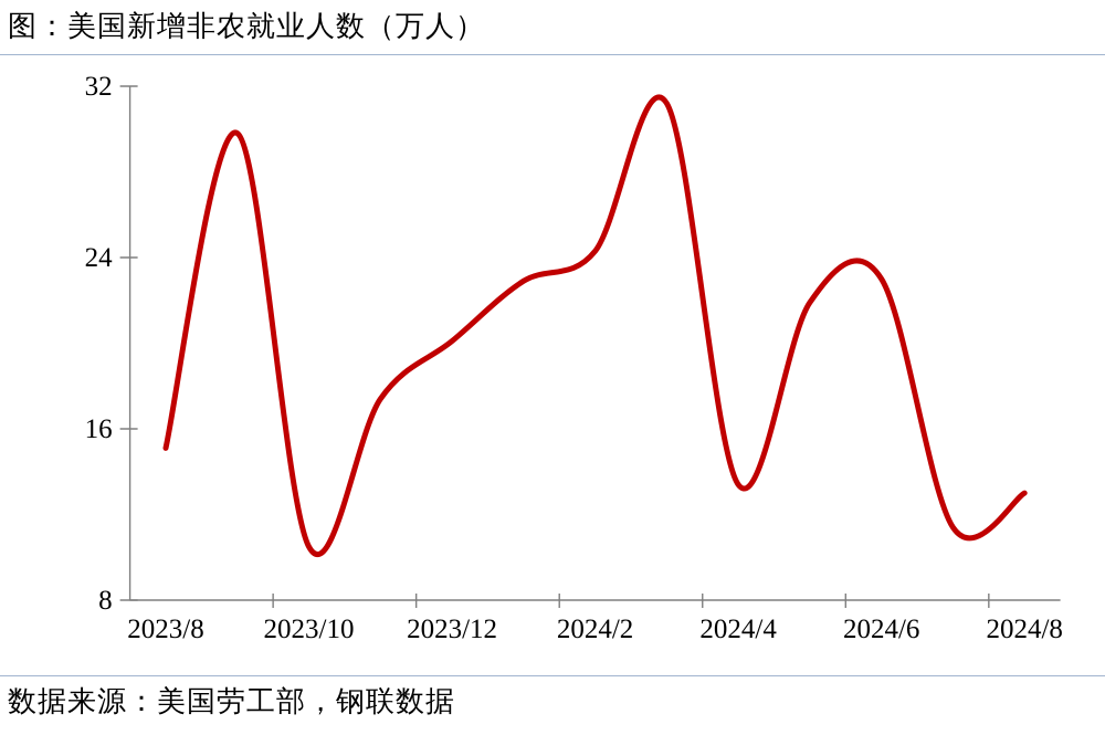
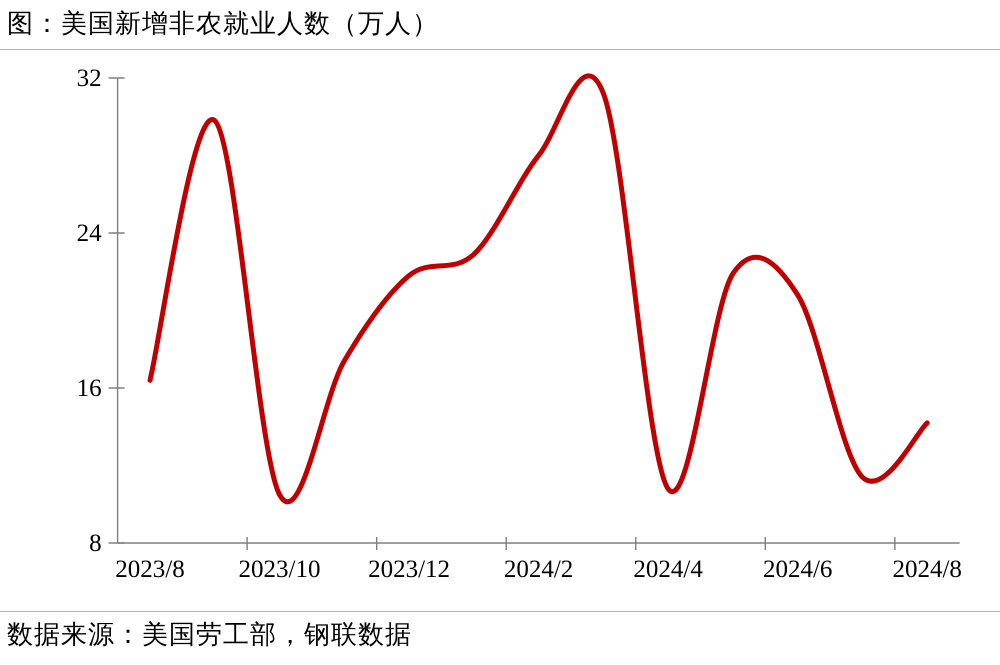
2023/8: 15.1 -> 16.4
2023/12: 20.1 -> 21.8
2024/2: 24.3 -> 28.0
2024/4: 13.4 -> 10.8
2024/6: 23.0 -> 20.8
2024/8: 13.0 -> 14.2
